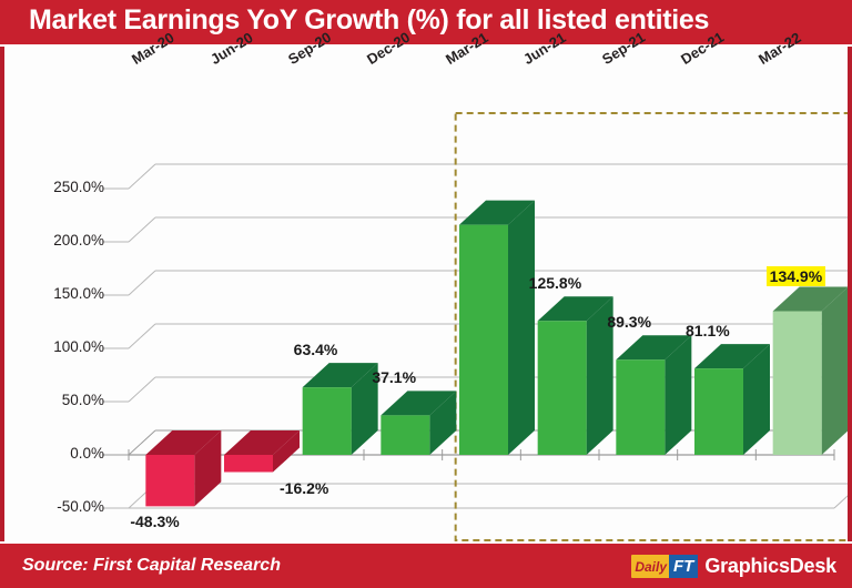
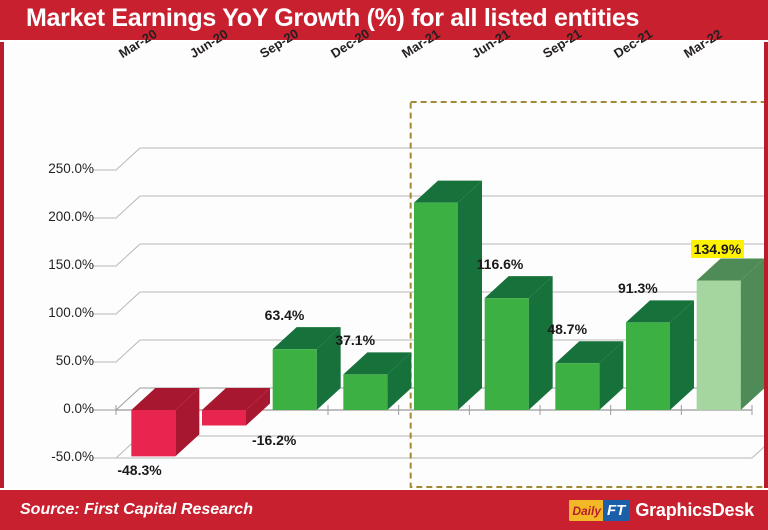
Jun-21: 125.8% -> 116.6%
Sep-21: 89.3% -> 48.7%
Dec-21: 81.1% -> 91.3%
